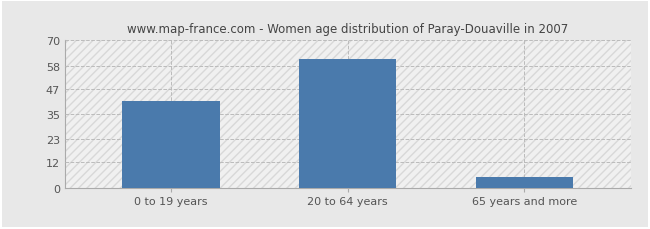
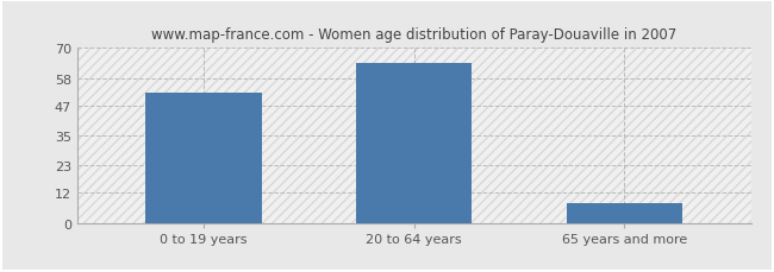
0 to 19 years: 41 -> 52
20 to 64 years: 61 -> 64
65 years and more: 5 -> 8
